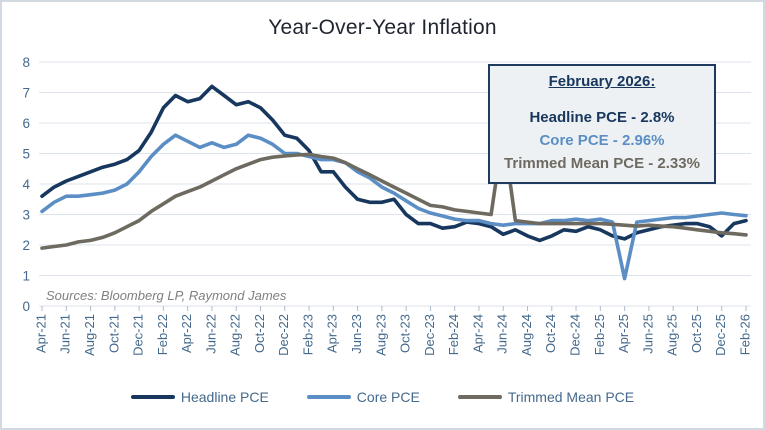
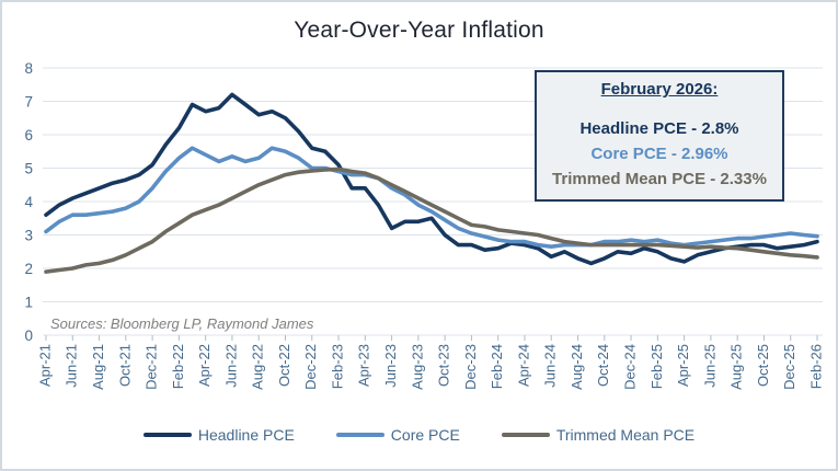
Headline PCE/Feb-22: 6.5 -> 6.2
Headline PCE/Jun-23: 3.5 -> 3.2
Trimmed Mean PCE/Jun-24: 5.7 -> 2.9
Core PCE/Apr-25: 0.9 -> 2.7
Headline PCE/Dec-25: 2.3 -> 2.6
